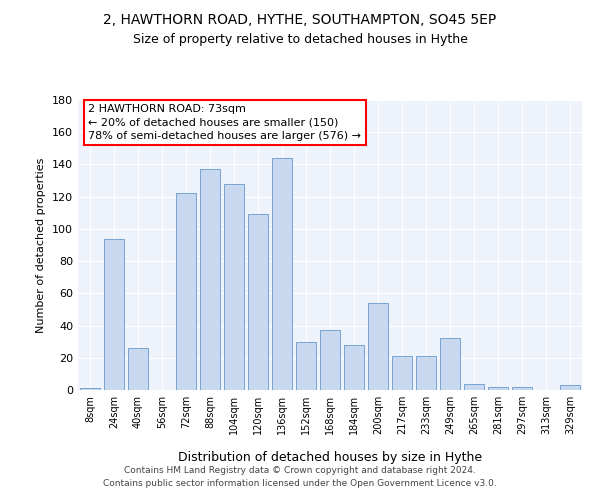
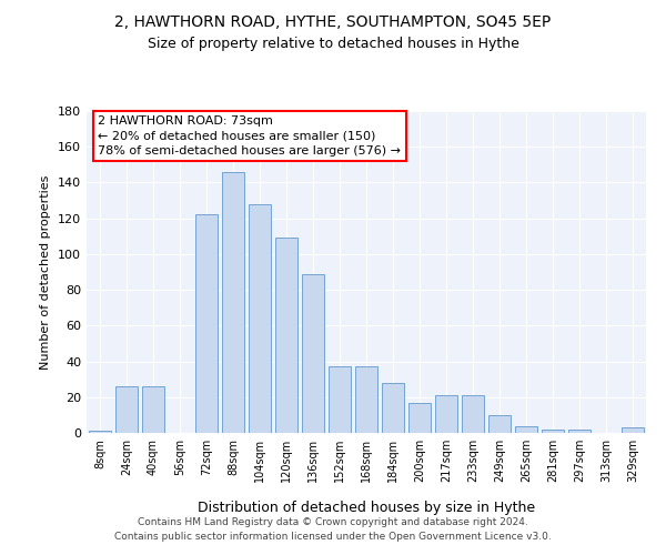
24sqm: 94 -> 26
88sqm: 137 -> 146
136sqm: 144 -> 89
152sqm: 30 -> 37
200sqm: 54 -> 17
249sqm: 32 -> 10
